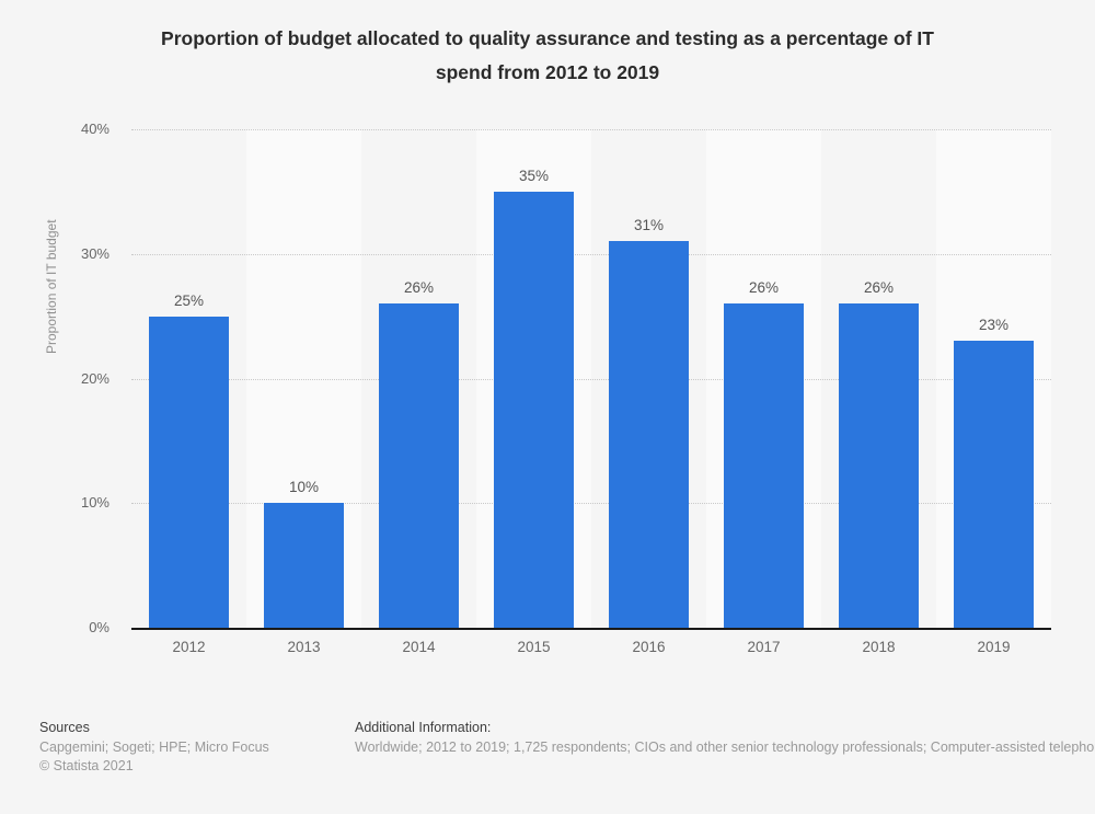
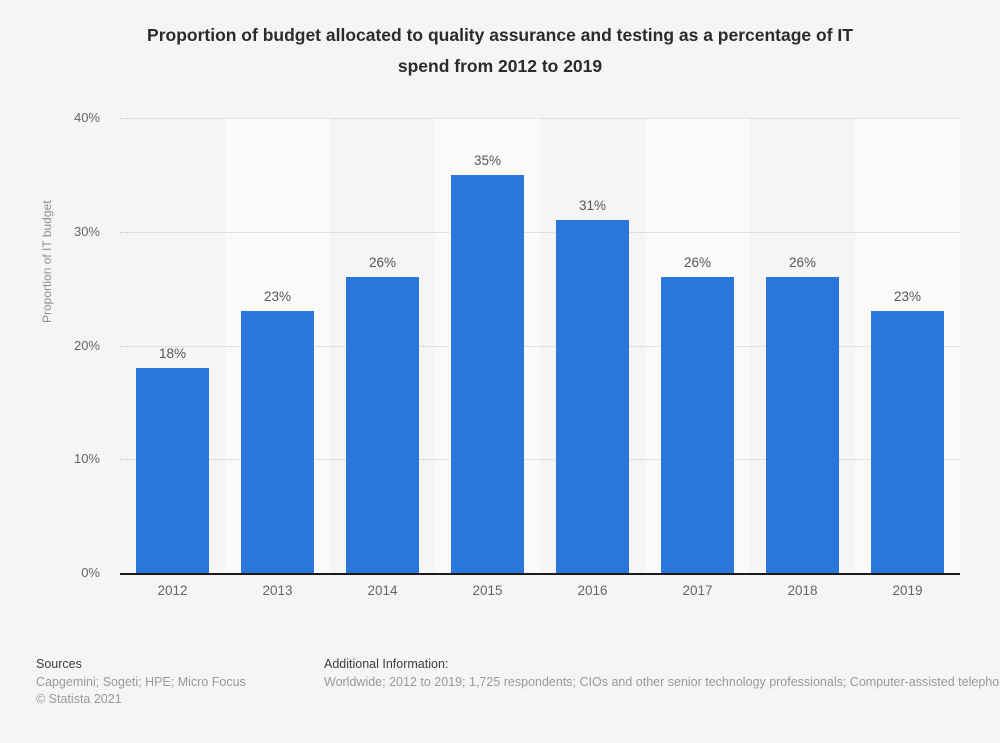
2012: 25% -> 18%
2013: 10% -> 23%
